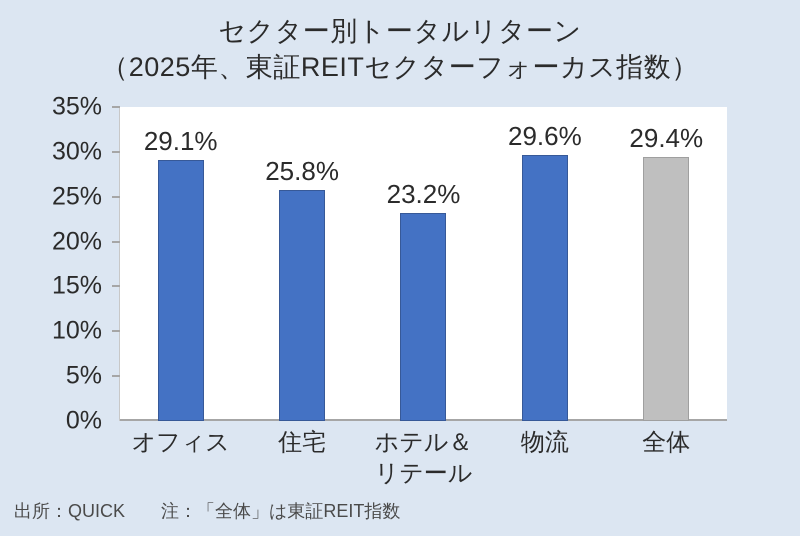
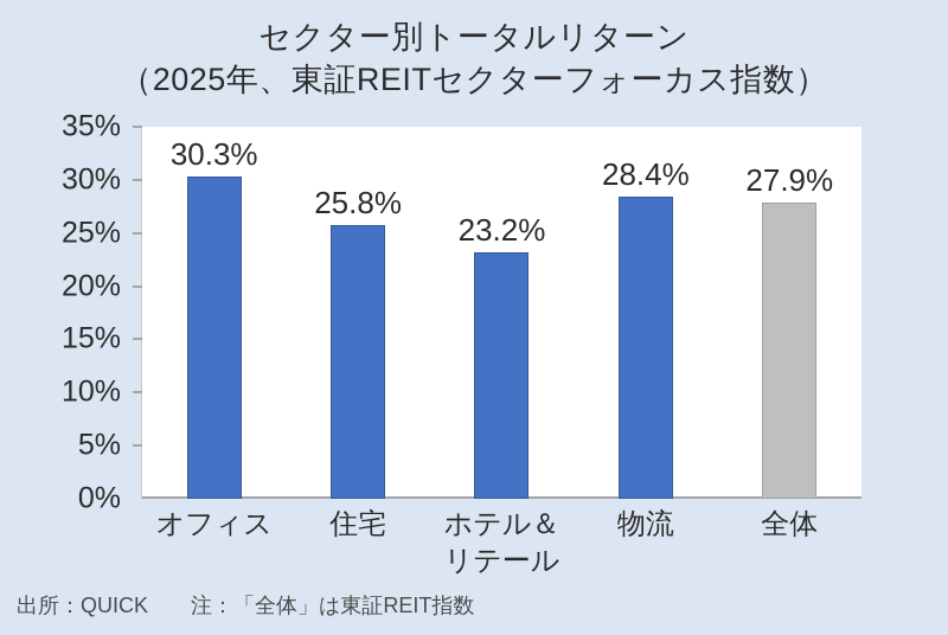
オフィス: 29.1% -> 30.3%
物流: 29.6% -> 28.4%
全体: 29.4% -> 27.9%
